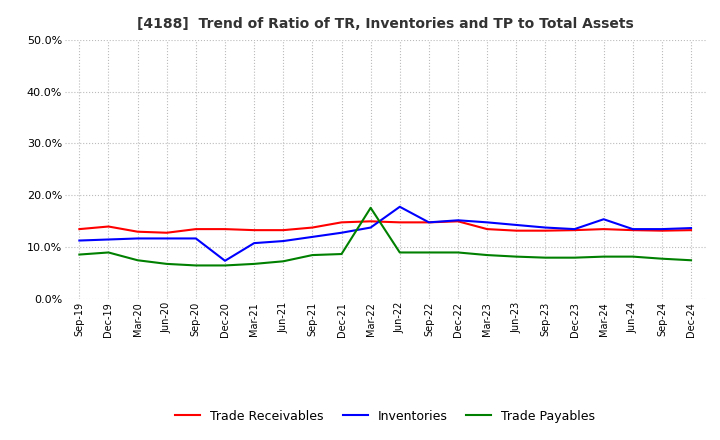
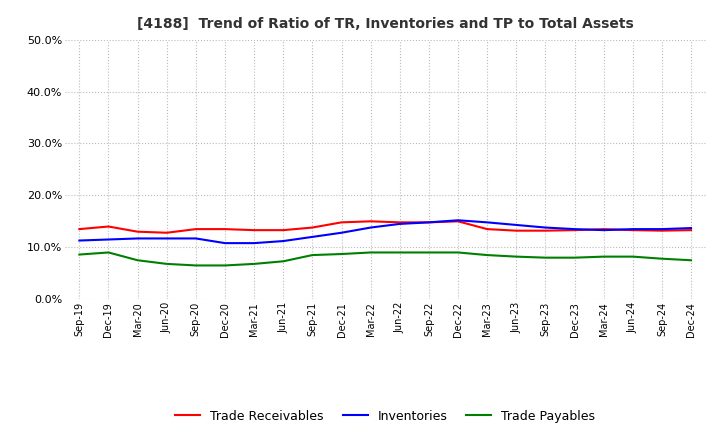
Inventories/Dec-20: 7.4% -> 10.8%
Trade Payables/Mar-22: 17.6% -> 9.0%
Inventories/Jun-22: 17.8% -> 14.5%
Inventories/Mar-24: 15.4% -> 13.3%
